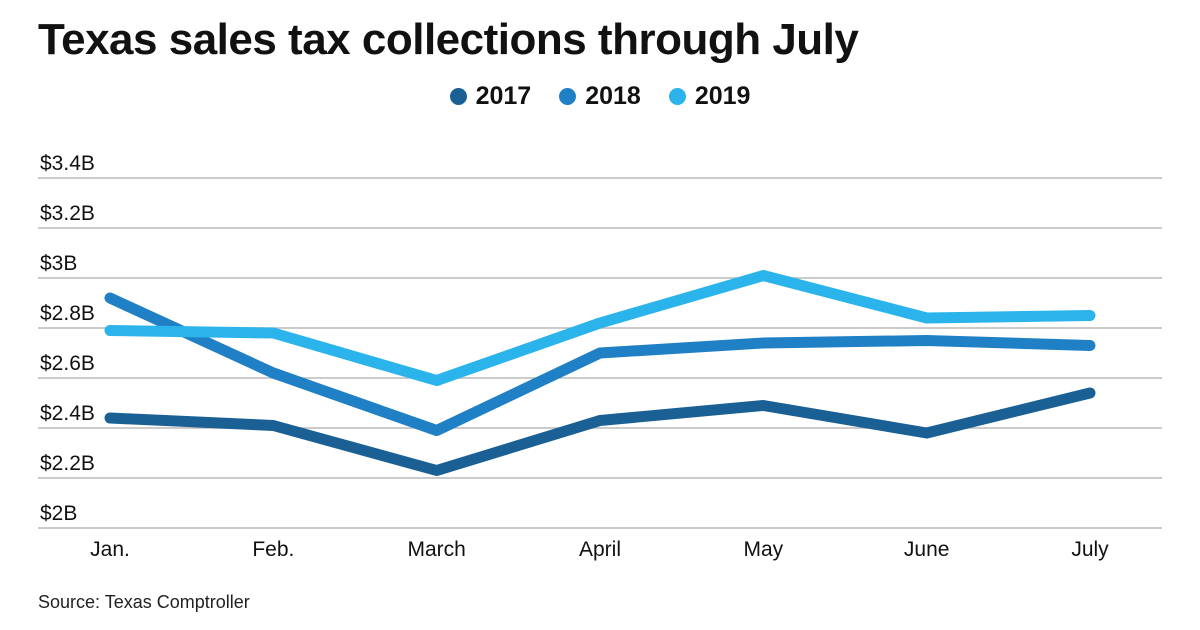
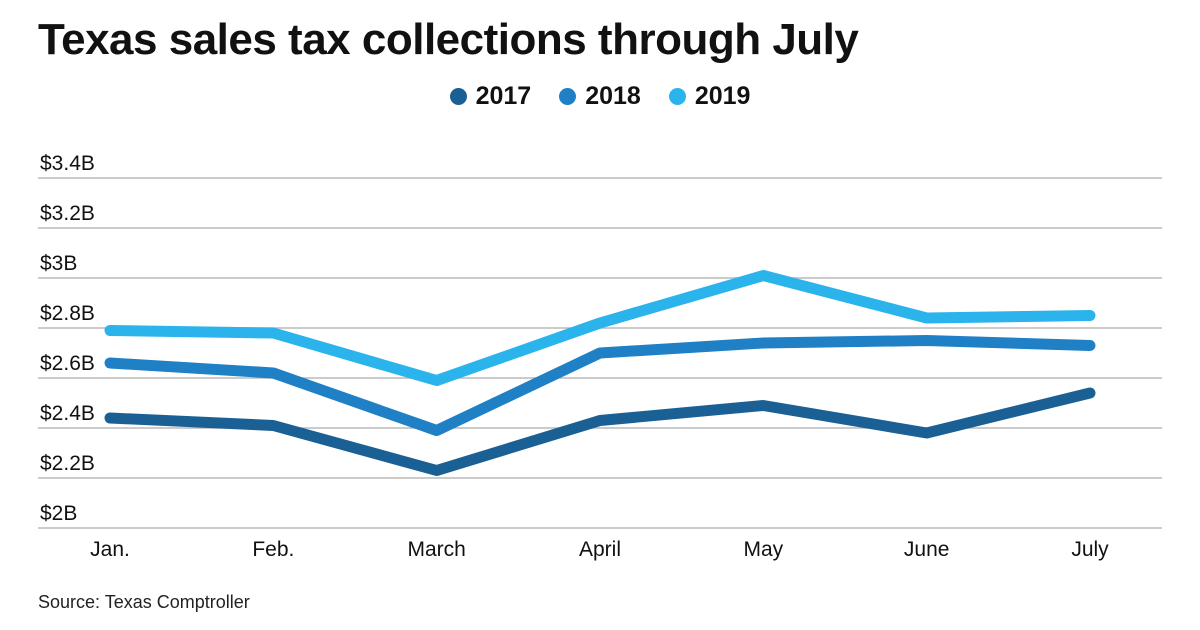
2018/Jan.: $2.92B -> $2.66B
